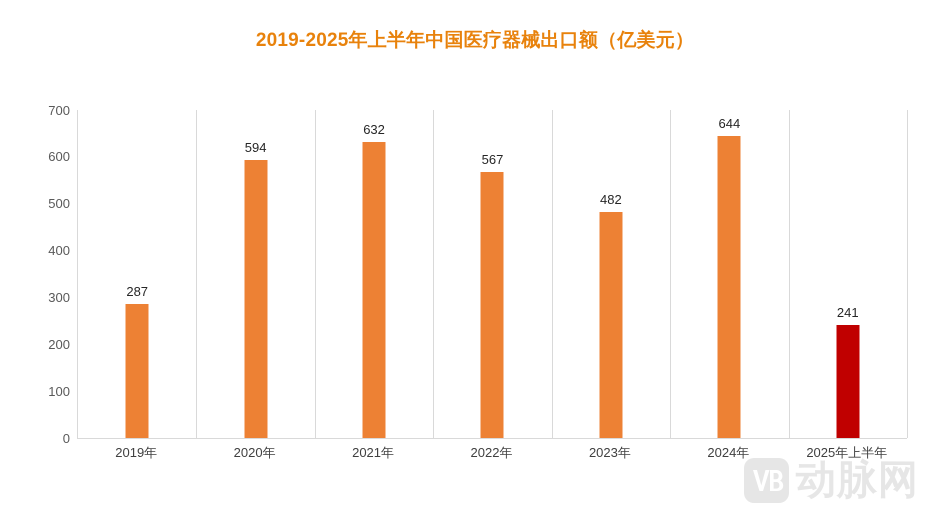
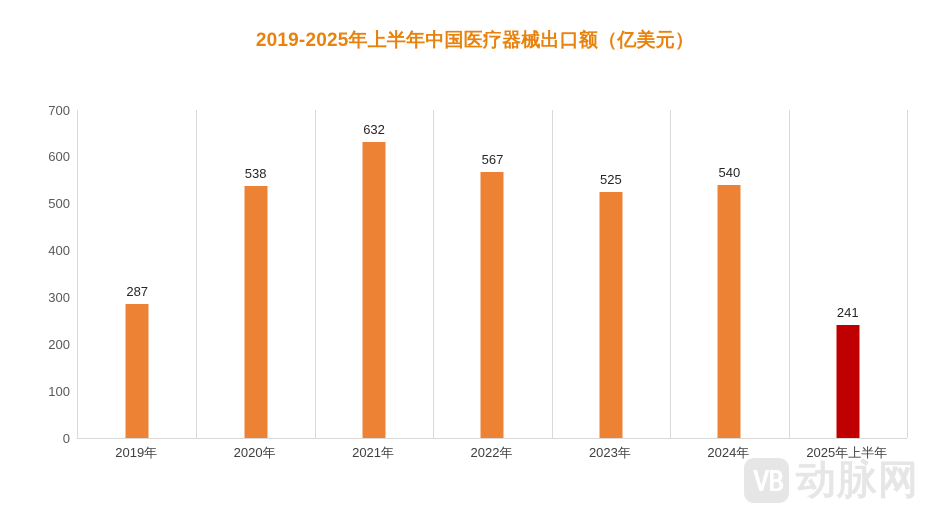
2020年: 594 -> 538
2023年: 482 -> 525
2024年: 644 -> 540
